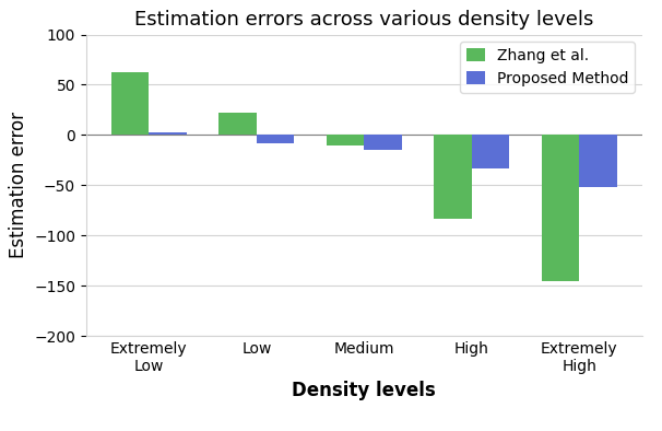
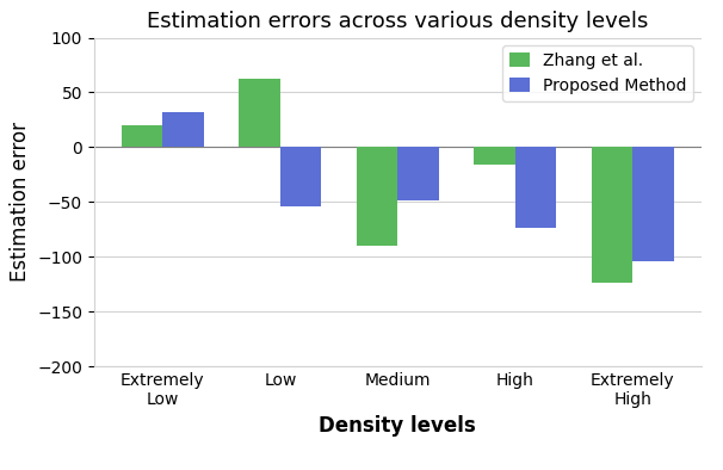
Zhang et al./Extremely Low: 62 -> 20
Proposed Method/Extremely Low: 3 -> 32
Zhang et al./Low: 22 -> 62
Proposed Method/Low: -8 -> -54
Zhang et al./Medium: -10 -> -90
Proposed Method/Medium: -15 -> -48
Zhang et al./High: -83 -> -16
Proposed Method/High: -33 -> -74
Zhang et al./Extremely High: -145 -> -124
Proposed Method/Extremely High: -52 -> -104
